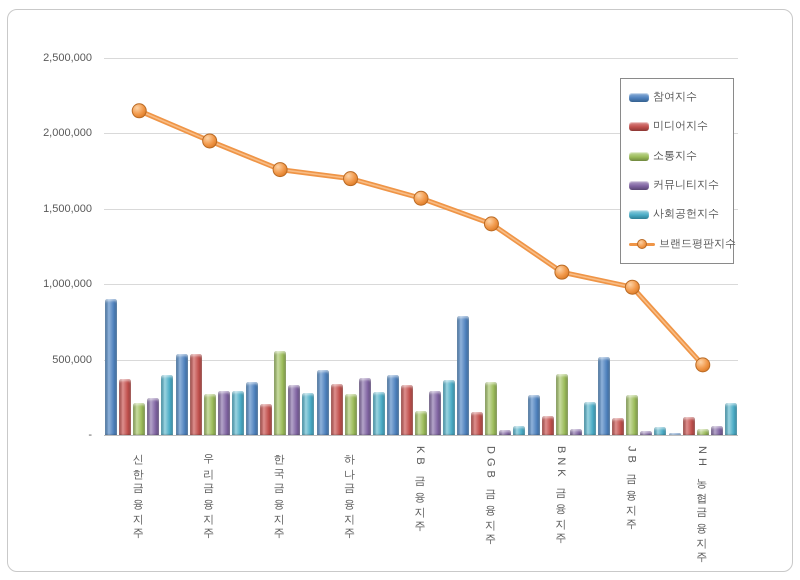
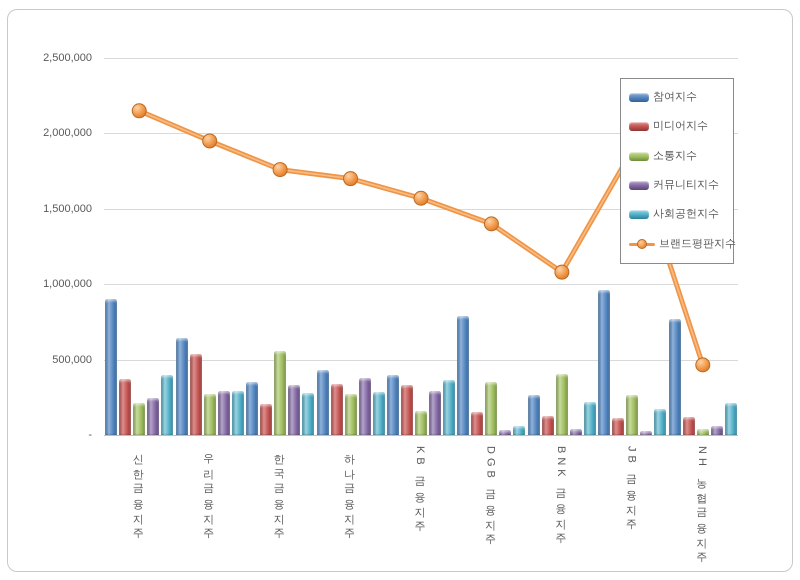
참여지수/우리금융지주: 540000 -> 640000
참여지수/JB금융지주: 520000 -> 960000
사회공헌지수/JB금융지주: 50000 -> 170000
브랜드평판지수/JB금융지주: 980000 -> 1890000
참여지수/NH농협금융지주: 10000 -> 770000
